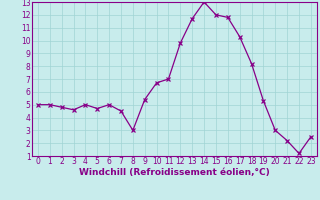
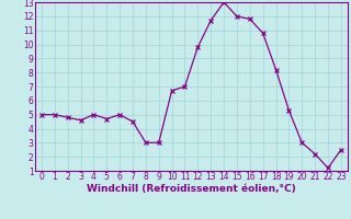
9: 5.4 -> 3.0
17: 10.3 -> 10.8
